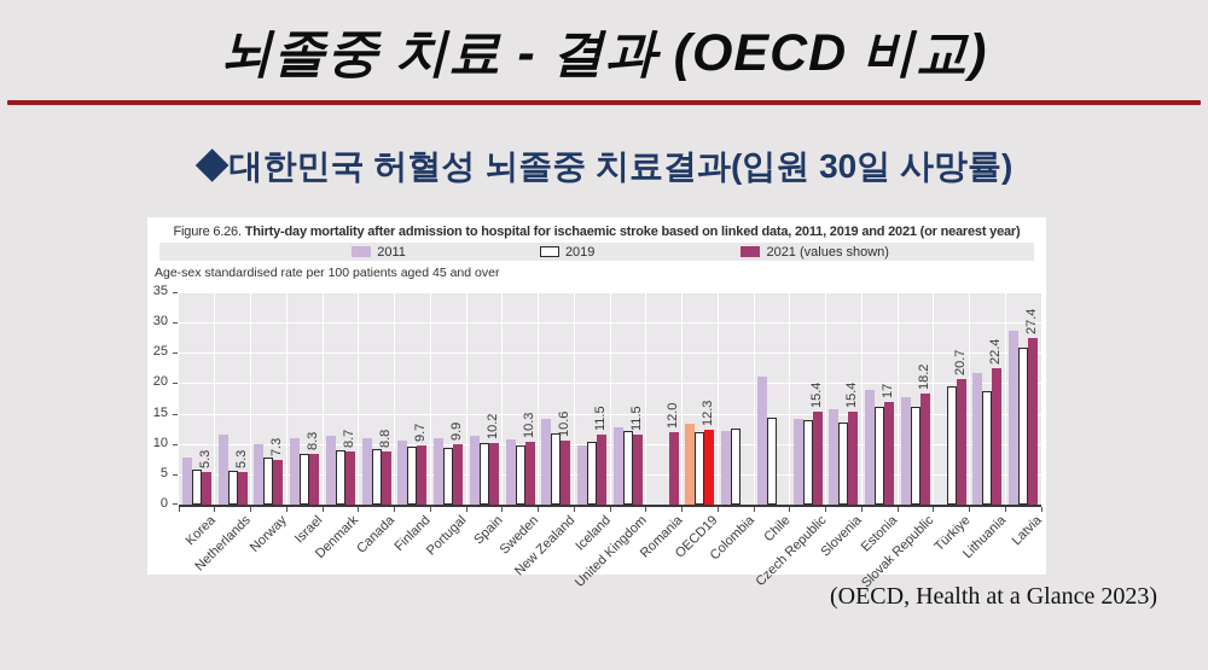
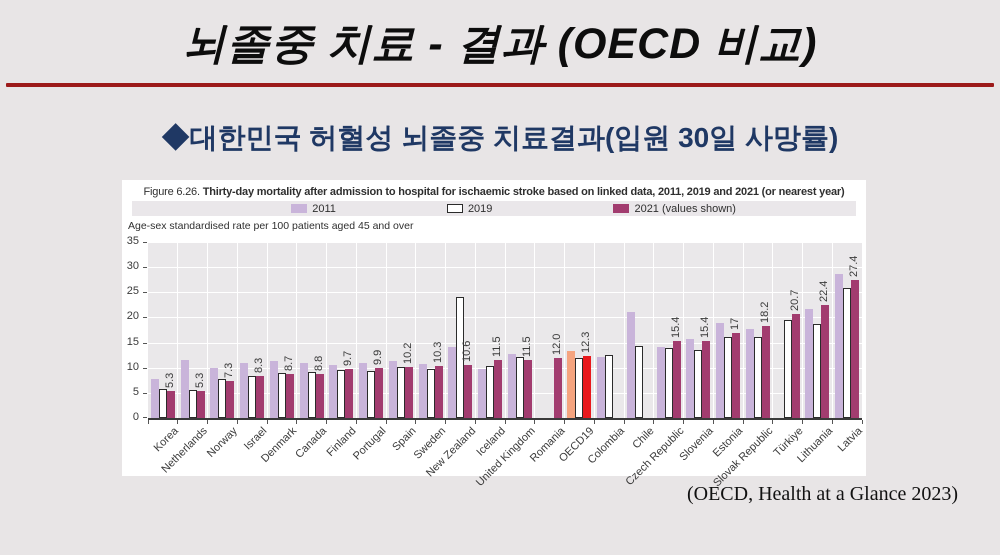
2019/New Zealand: 12 -> 24
